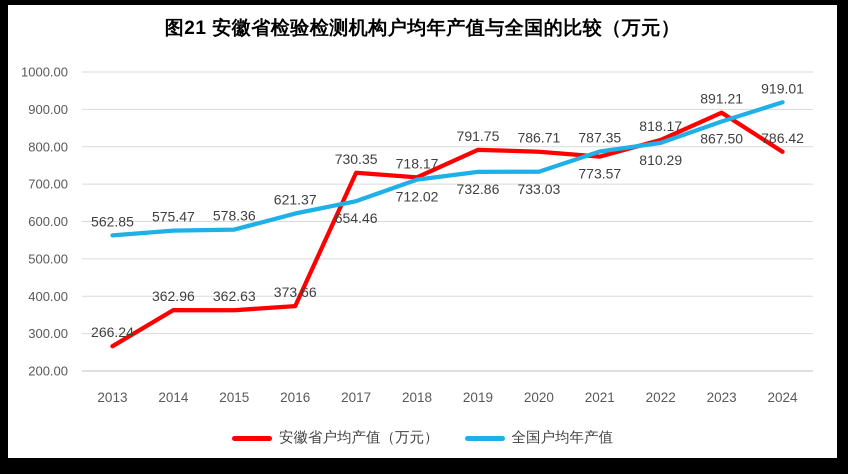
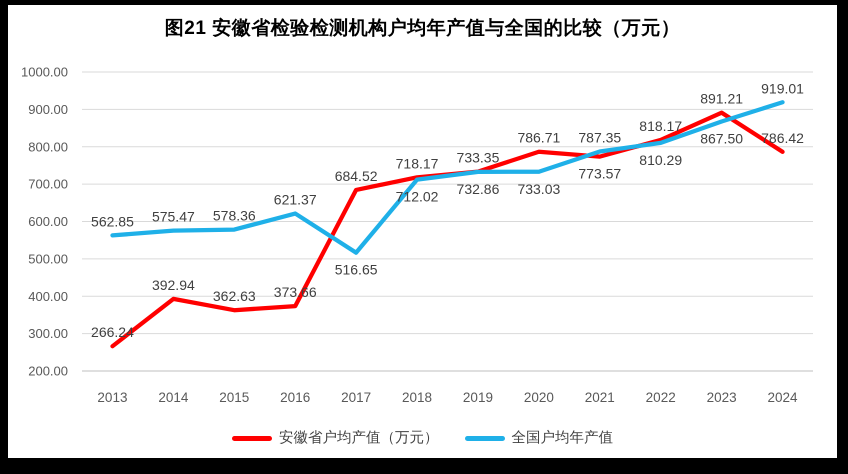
安徽省户均产值（万元）/2014: 362.96 -> 392.94
安徽省户均产值（万元）/2017: 730.35 -> 684.52
全国户均年产值/2017: 654.46 -> 516.65
安徽省户均产值（万元）/2019: 791.75 -> 733.35
